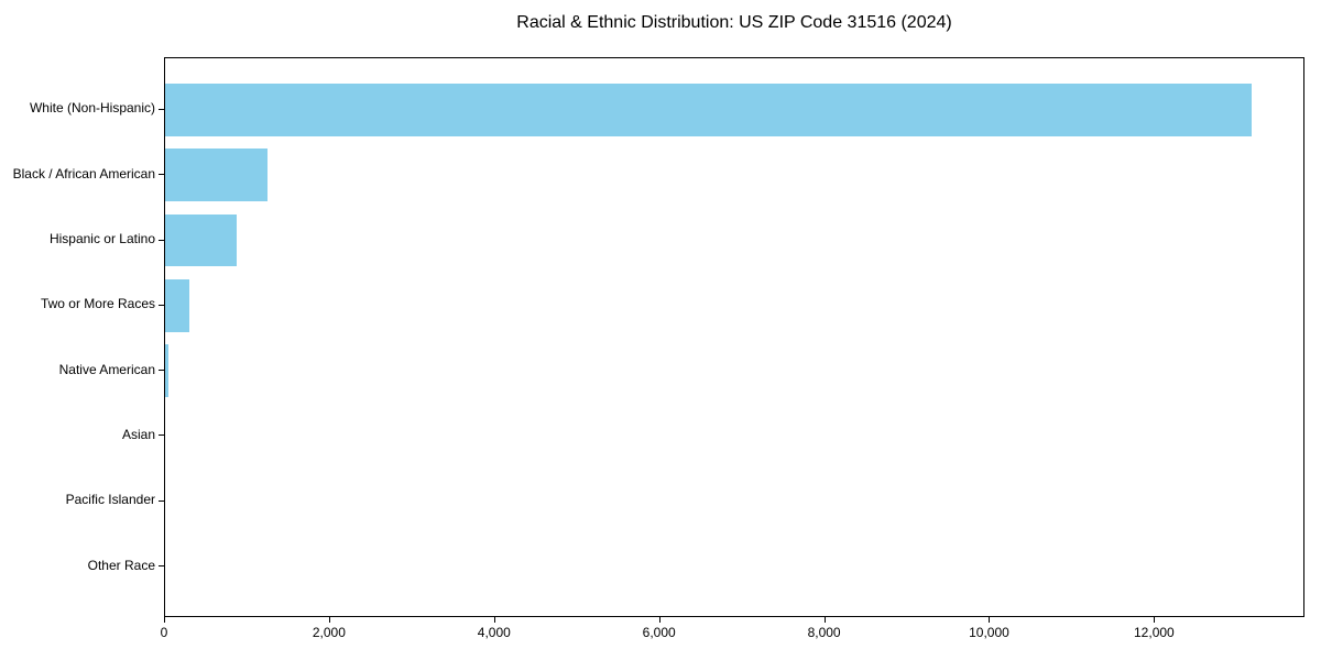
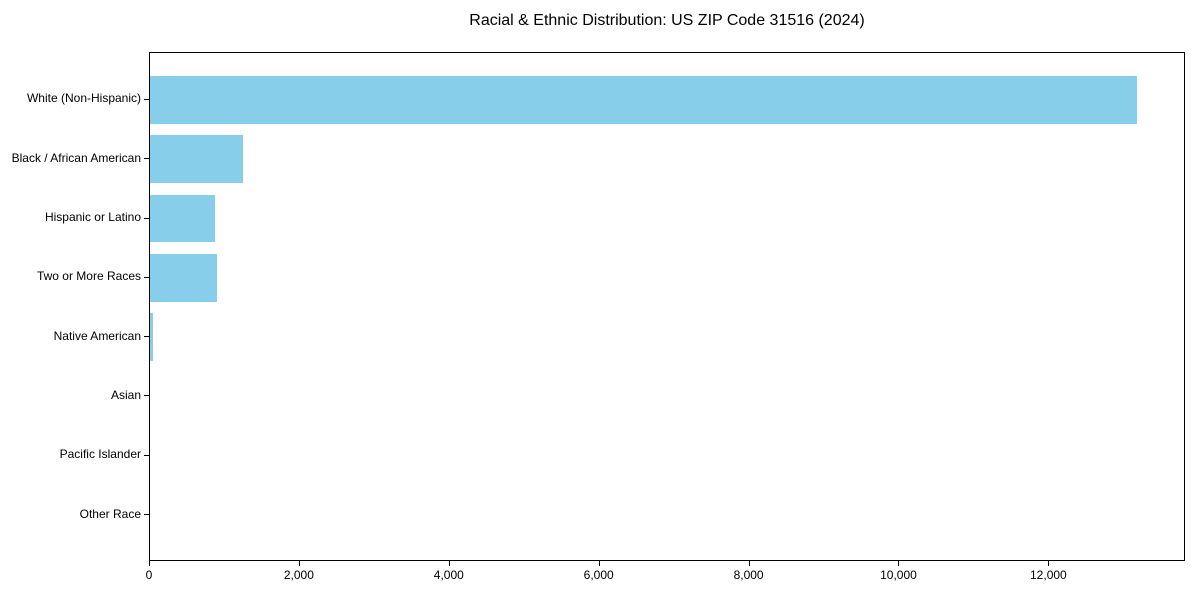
Two or More Races: 300 -> 900
